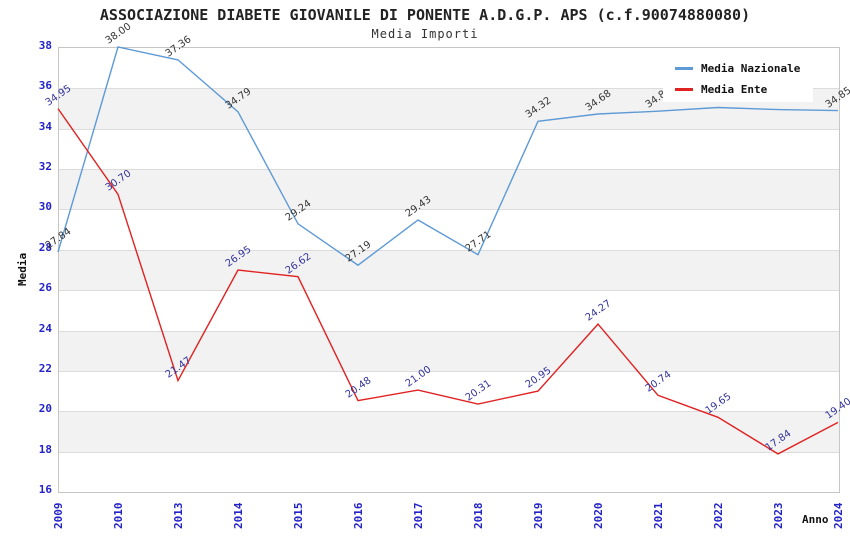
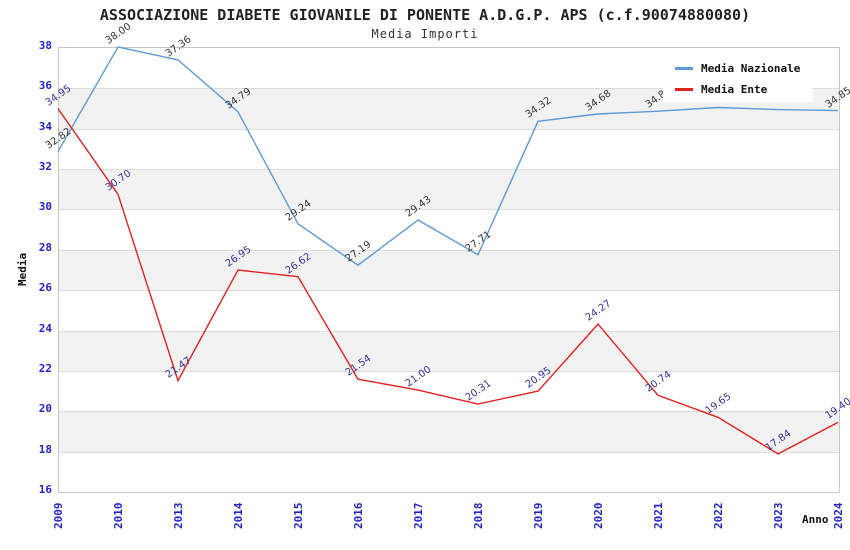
Media Nazionale/2009: 27.84 -> 32.82
Media Ente/2016: 20.48 -> 21.54
